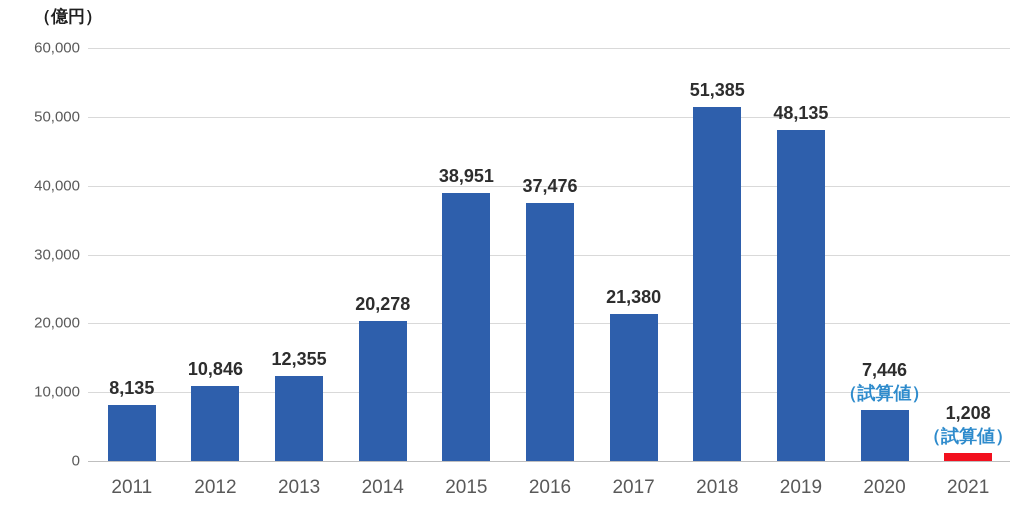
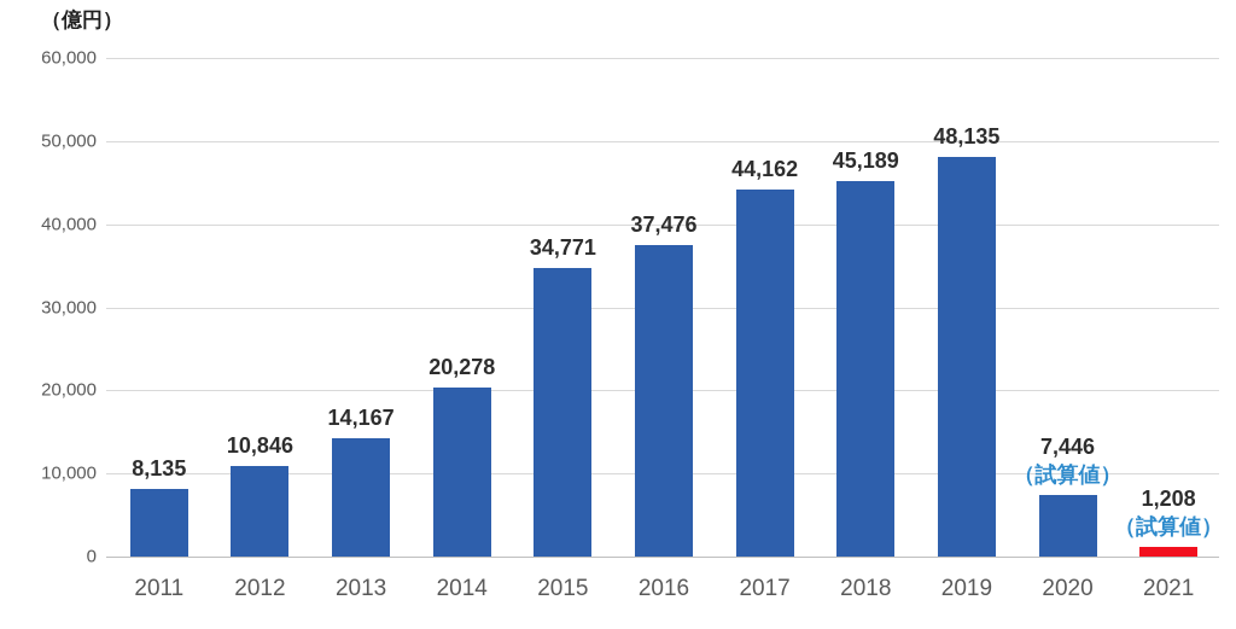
2013: 12,355 -> 14,167
2015: 38,951 -> 34,771
2017: 21,380 -> 44,162
2018: 51,385 -> 45,189
